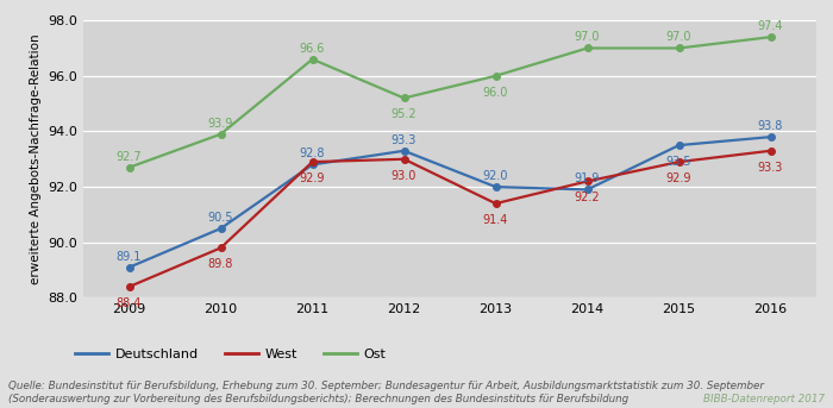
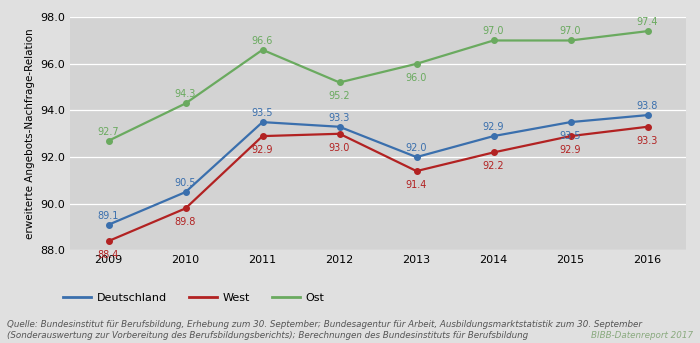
Ost/2010: 93.9 -> 94.3
Deutschland/2011: 92.8 -> 93.5
Deutschland/2014: 91.9 -> 92.9
